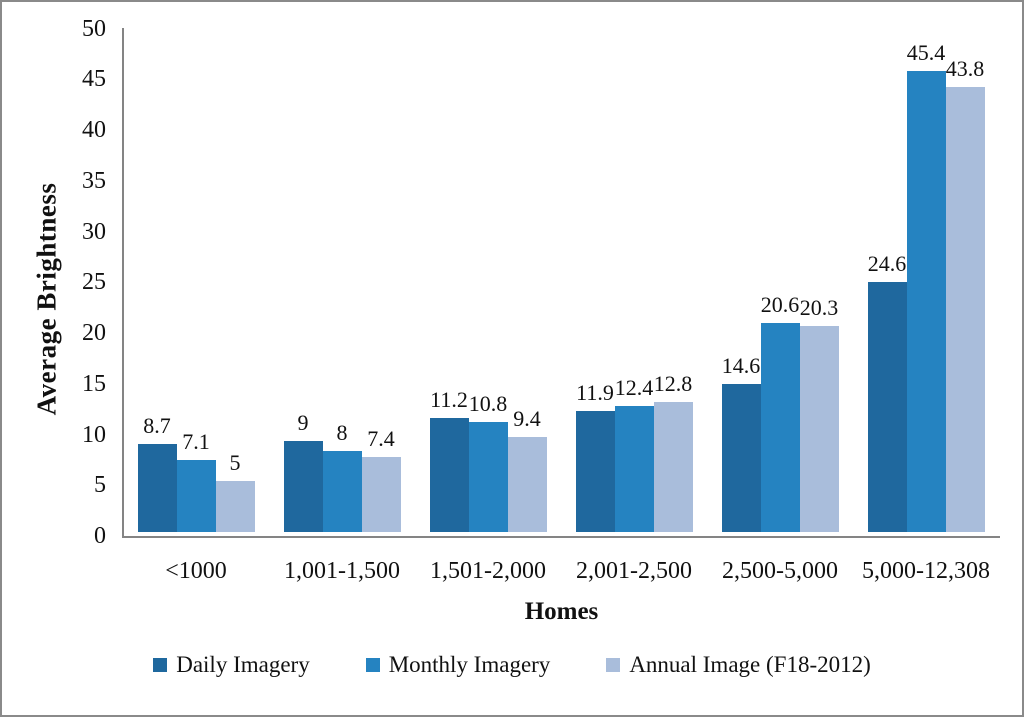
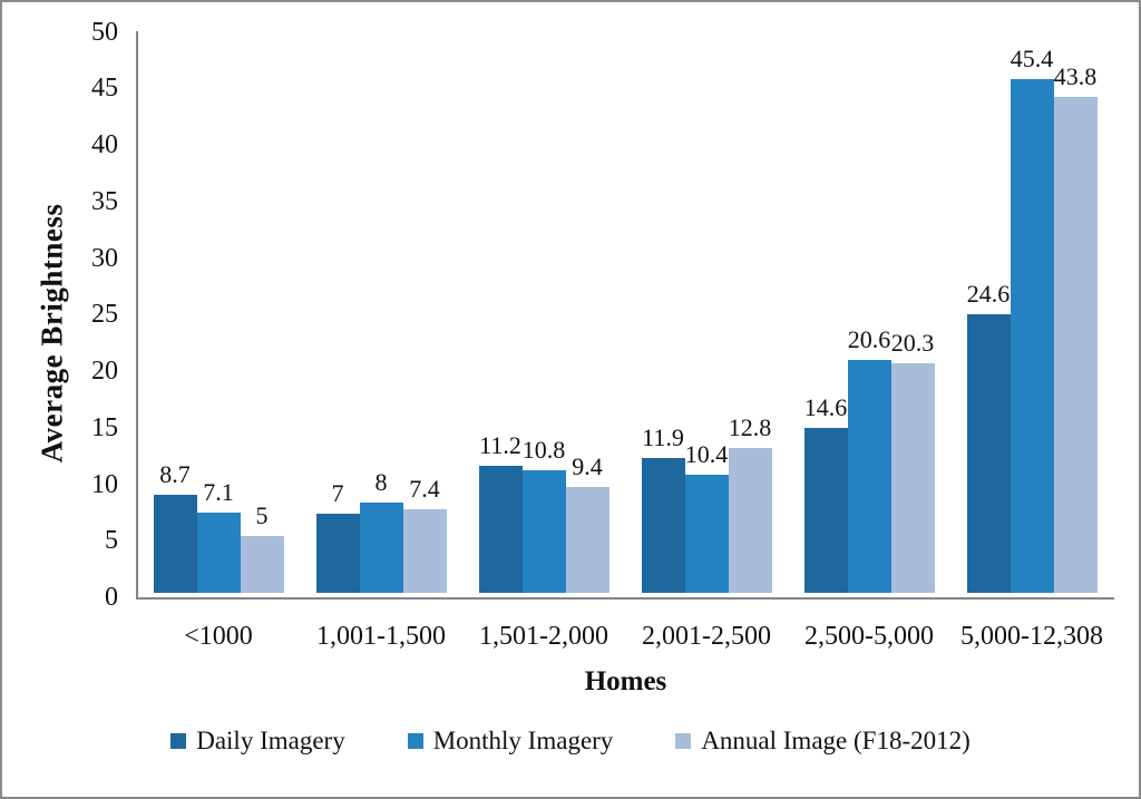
Daily Imagery/1,001-1,500: 9 -> 7
Monthly Imagery/2,001-2,500: 12.4 -> 10.4
